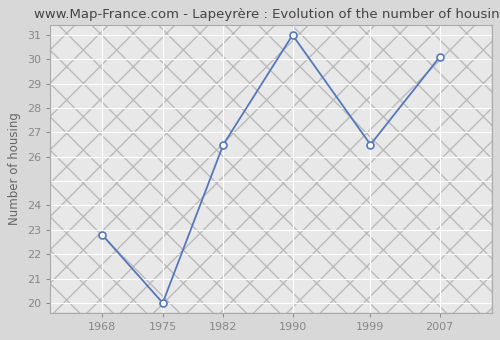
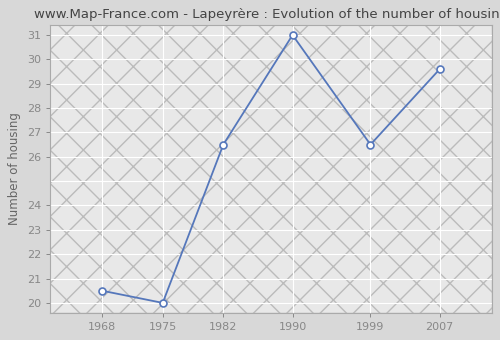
1968: 22.8 -> 20.5
2007: 30.1 -> 29.6
